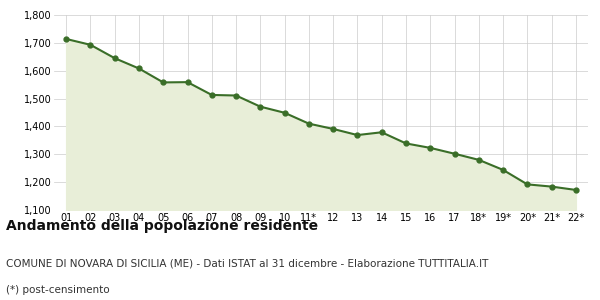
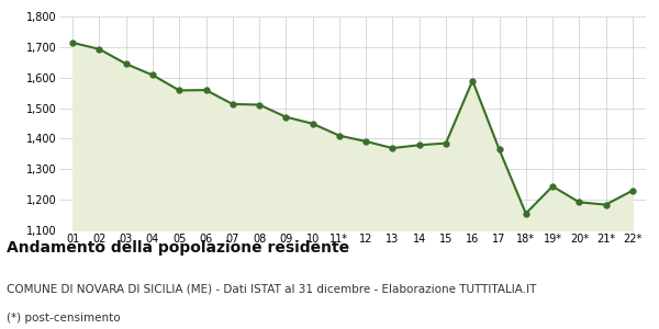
15: 1,339 -> 1,385
16: 1,323 -> 1,590
17: 1,302 -> 1,365
18*: 1,280 -> 1,155
22*: 1,172 -> 1,230
